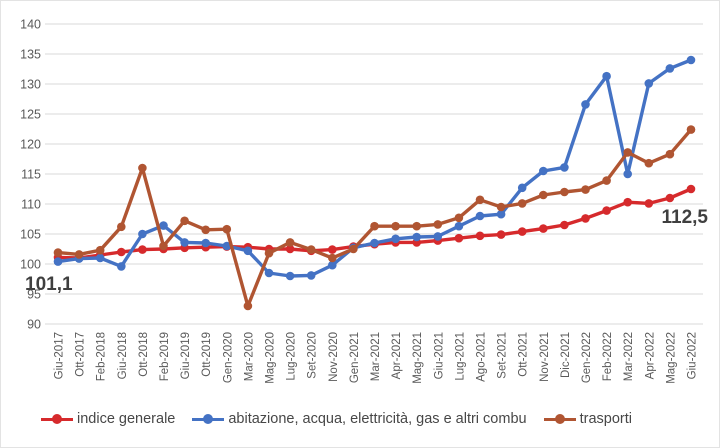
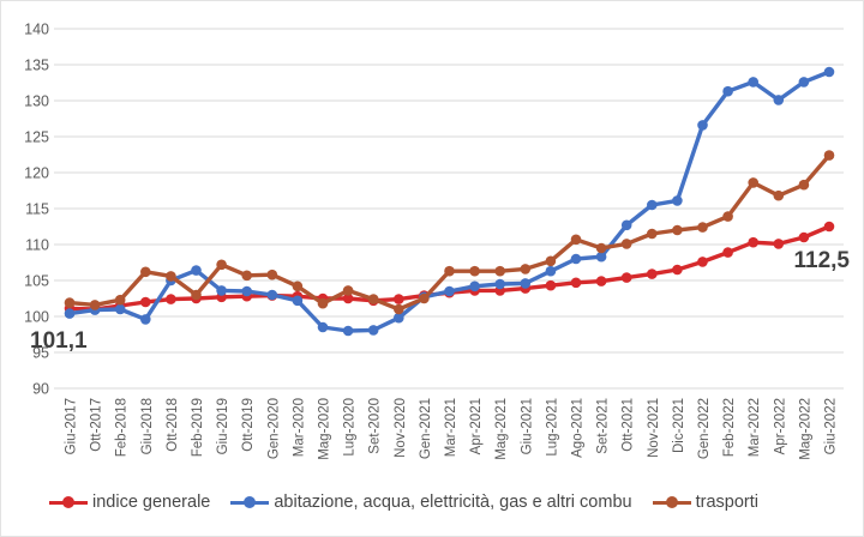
trasporti/Ott-2018: 116 -> 106
trasporti/Mar-2020: 93 -> 104
abitazione, acqua, elettricità, gas e altri combu/Mar-2022: 115 -> 133
